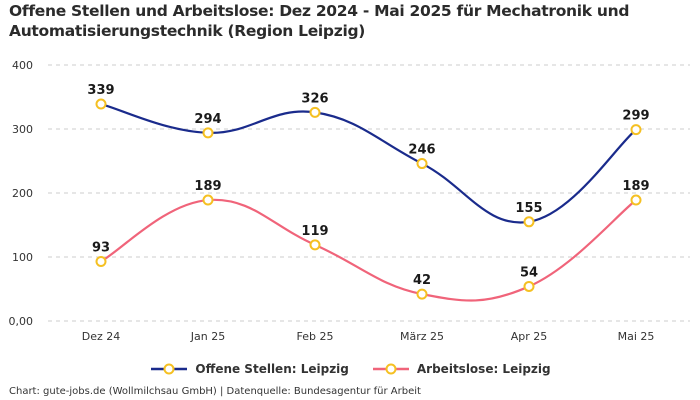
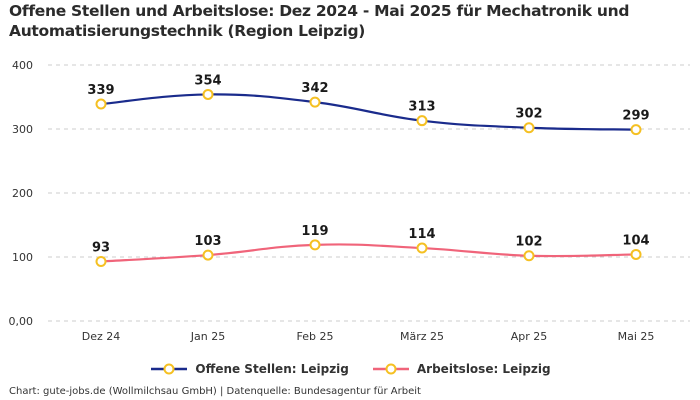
Offene Stellen: Leipzig/Jan 25: 294 -> 354
Arbeitslose: Leipzig/Jan 25: 189 -> 103
Offene Stellen: Leipzig/Feb 25: 326 -> 342
Offene Stellen: Leipzig/März 25: 246 -> 313
Arbeitslose: Leipzig/März 25: 42 -> 114
Offene Stellen: Leipzig/Apr 25: 155 -> 302
Arbeitslose: Leipzig/Apr 25: 54 -> 102
Arbeitslose: Leipzig/Mai 25: 189 -> 104
